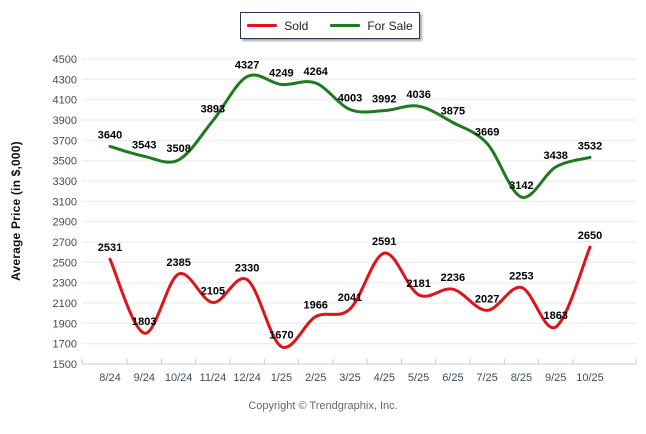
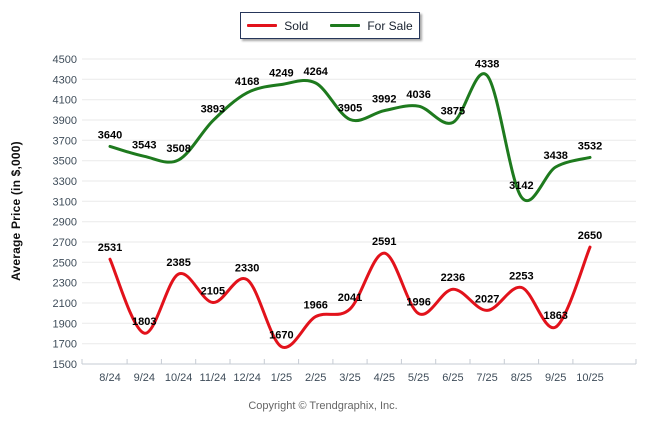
For Sale/12/24: 4327 -> 4168
For Sale/3/25: 4003 -> 3905
Sold/5/25: 2181 -> 1996
For Sale/7/25: 3669 -> 4338
